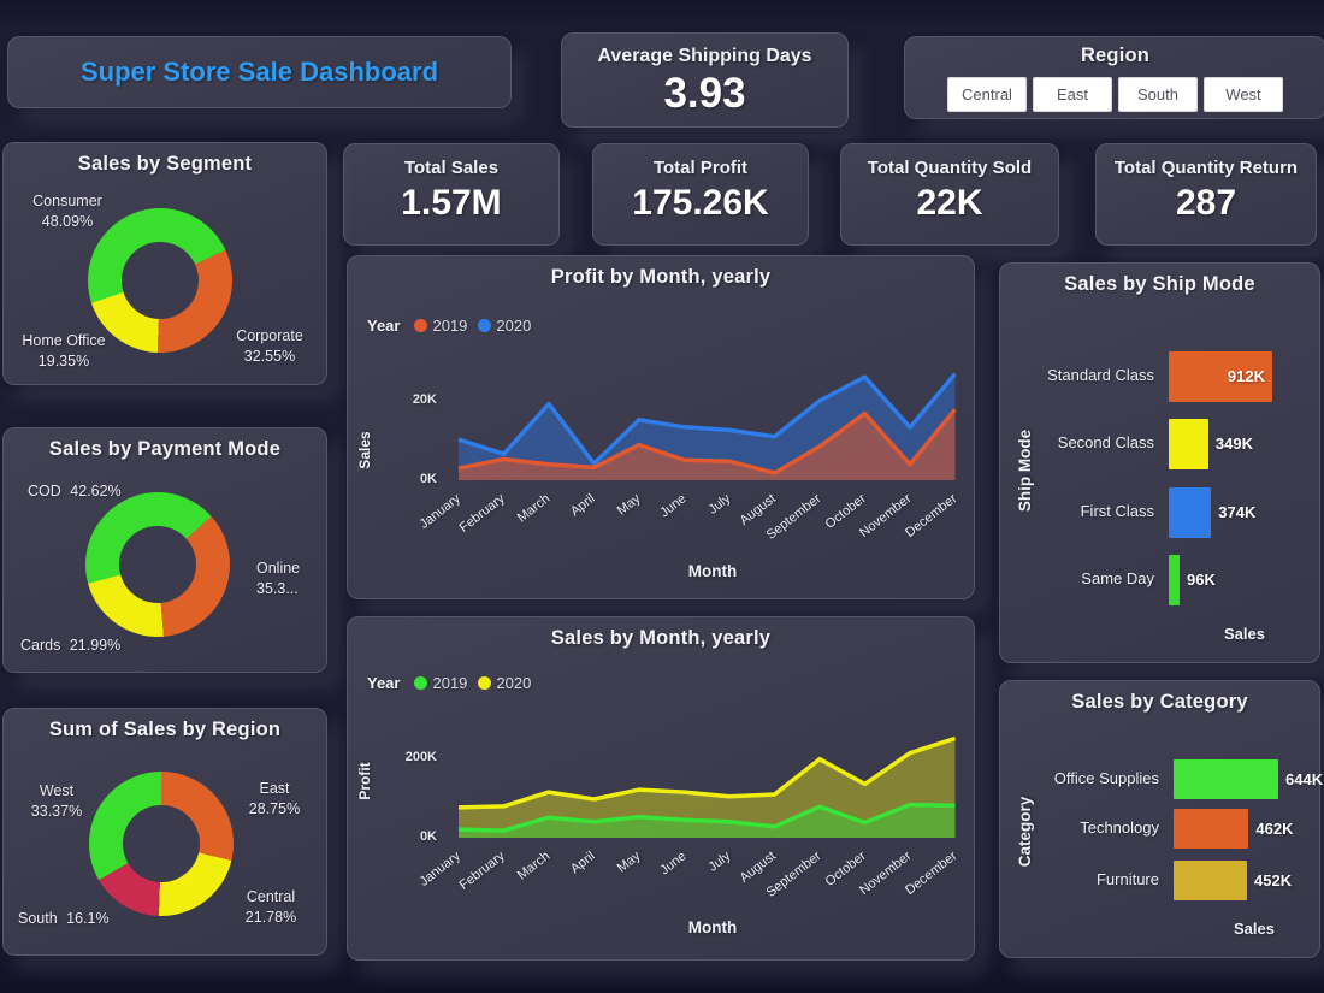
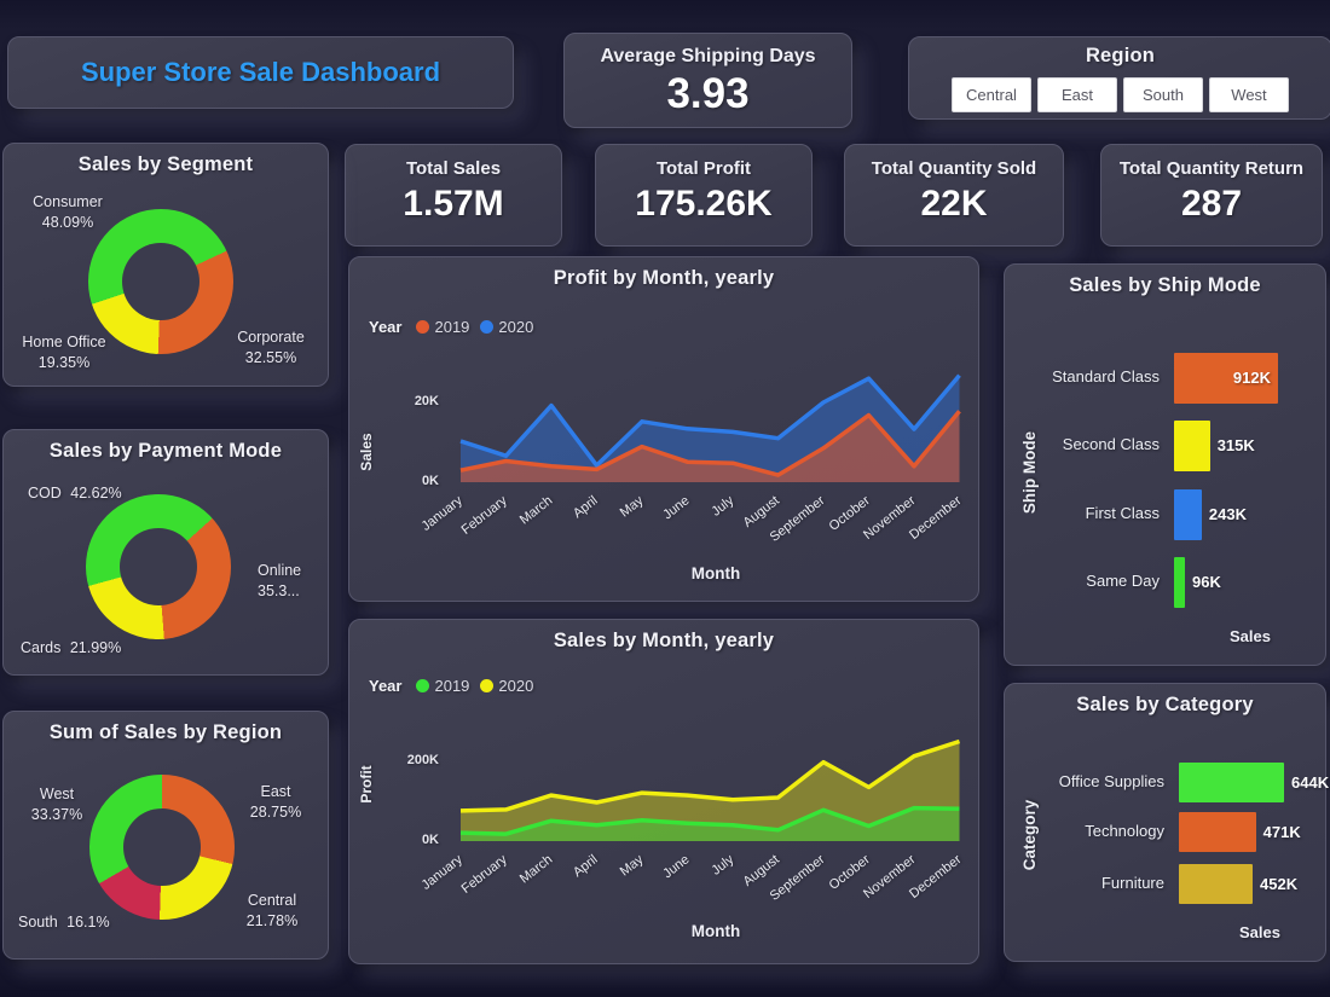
Sales by Ship Mode/Second Class: 349K -> 315K
Sales by Ship Mode/First Class: 374K -> 243K
Sales by Category/Technology: 462K -> 471K
